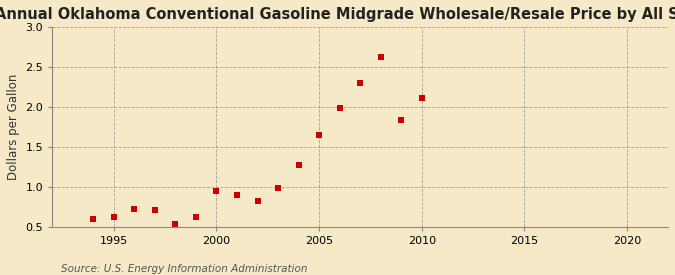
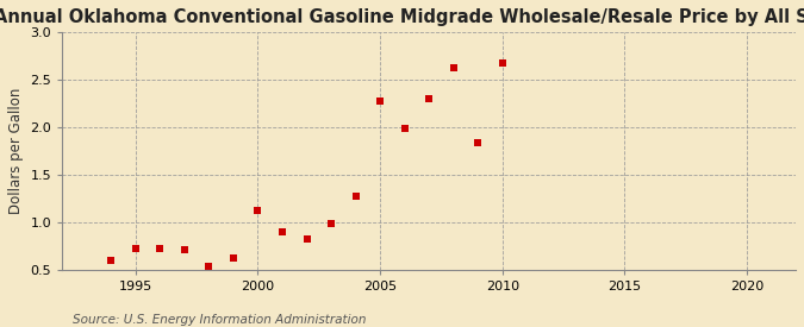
1995: 0.62 -> 0.72
2000: 0.95 -> 1.12
2005: 1.65 -> 2.28
2010: 2.11 -> 2.68
